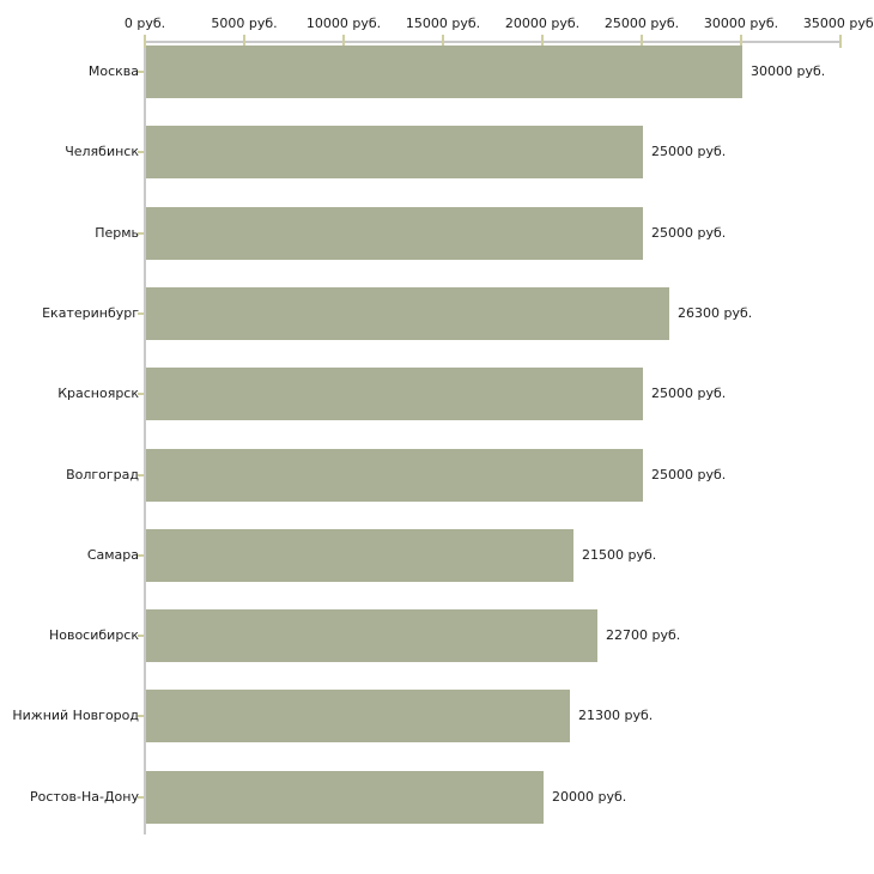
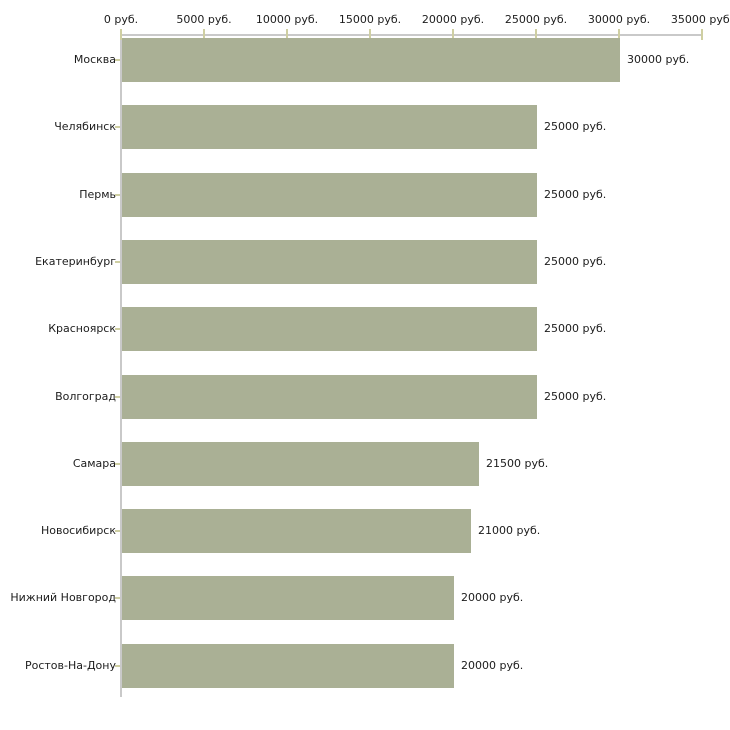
Екатеринбург: 26300 -> 25000
Новосибирск: 22700 -> 21000
Нижний Новгород: 21300 -> 20000
